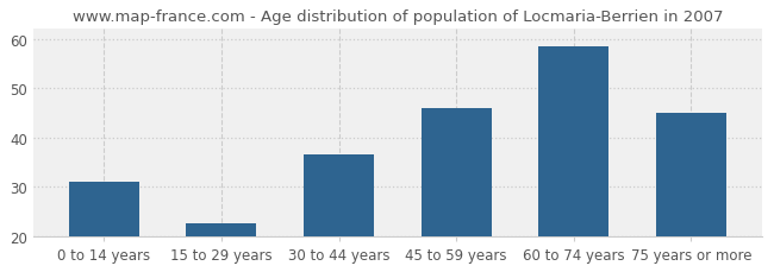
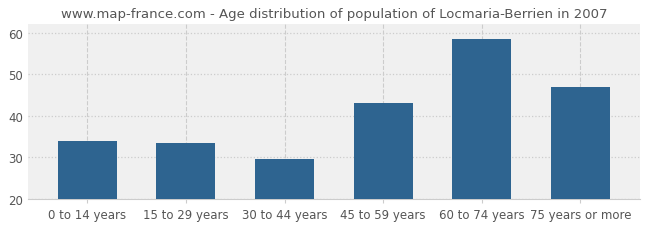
0 to 14 years: 31.0 -> 34.0
15 to 29 years: 22.5 -> 33.5
30 to 44 years: 36.5 -> 29.5
45 to 59 years: 46.0 -> 43.0
75 years or more: 45.0 -> 47.0
